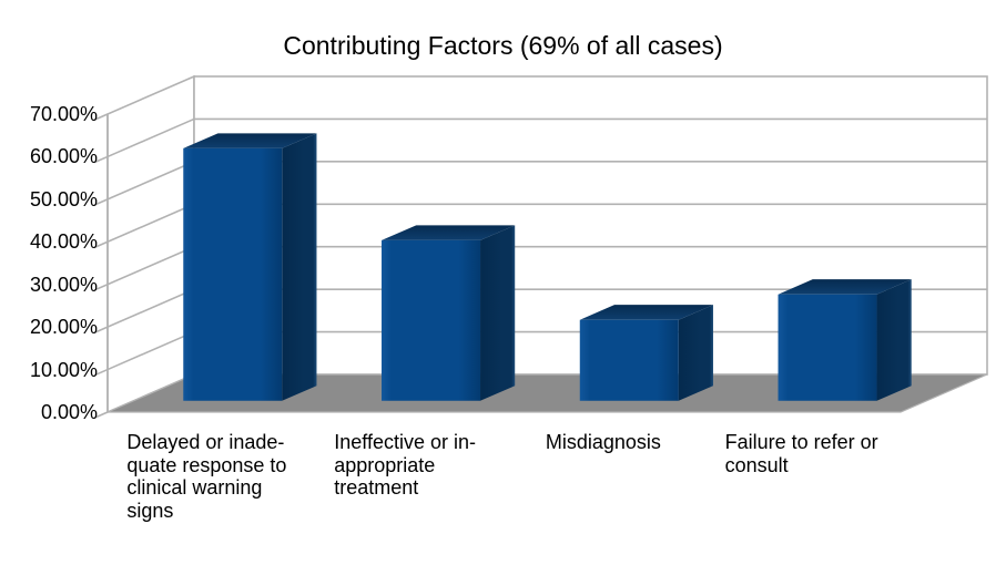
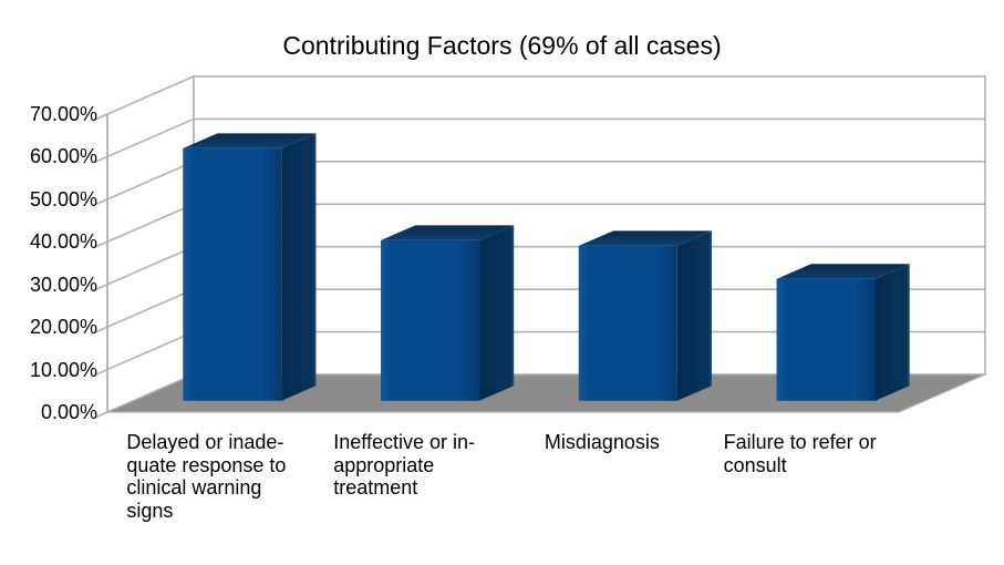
Misdiagnosis: 19% -> 36%
Failure to refer or consult: 25% -> 29%
